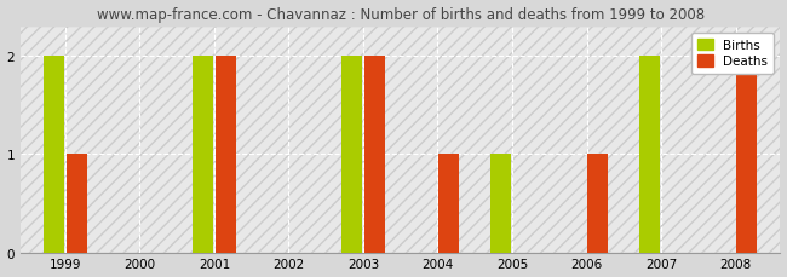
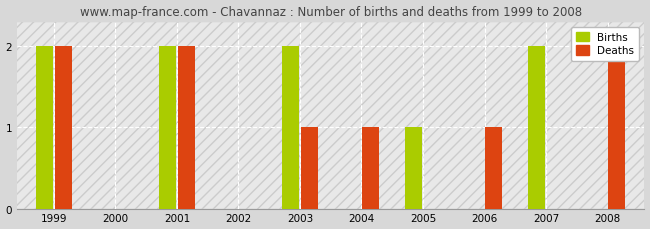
Deaths/1999: 1 -> 2
Deaths/2003: 2 -> 1
